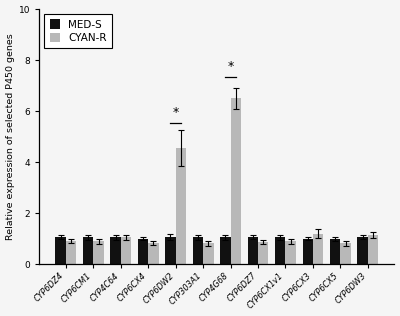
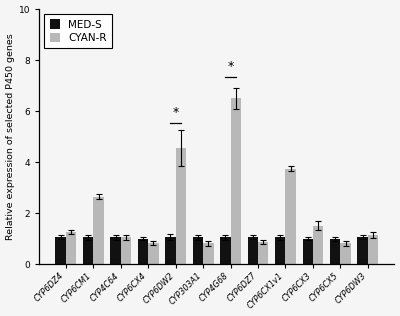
CYAN-R/CYP6DZ4: 0.90 -> 1.25
CYAN-R/CYP6CM1: 0.90 -> 2.65
CYAN-R/CYP6CX1v1: 0.90 -> 3.75
CYAN-R/CYP6CX3: 1.20 -> 1.50
